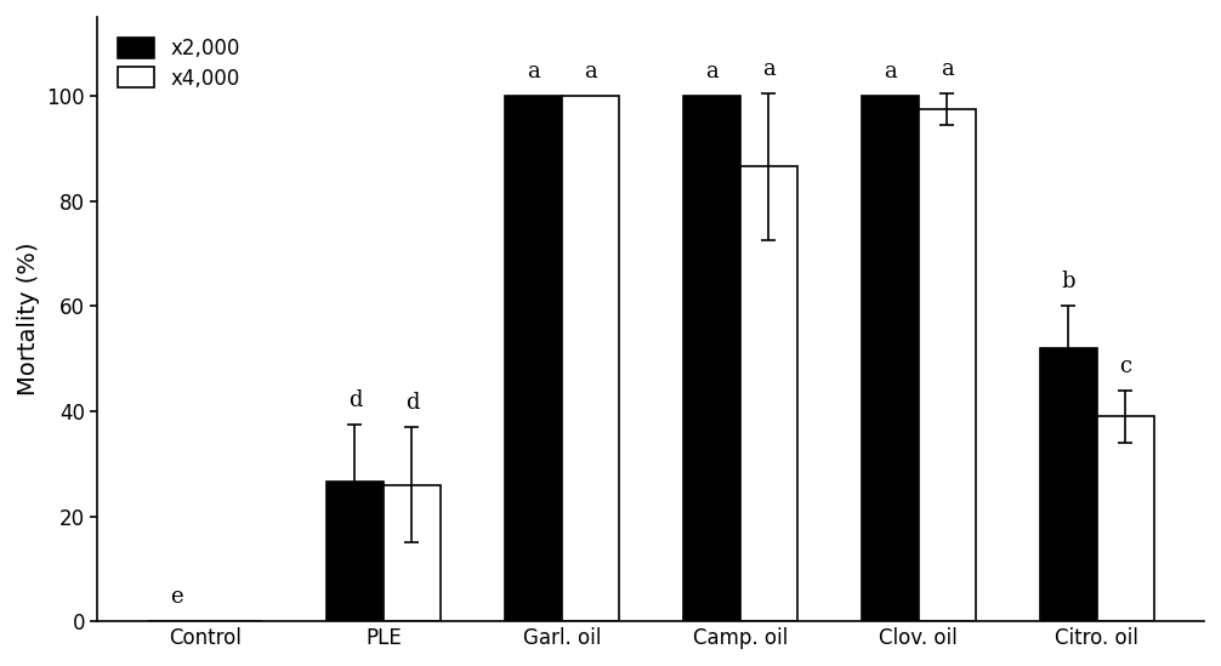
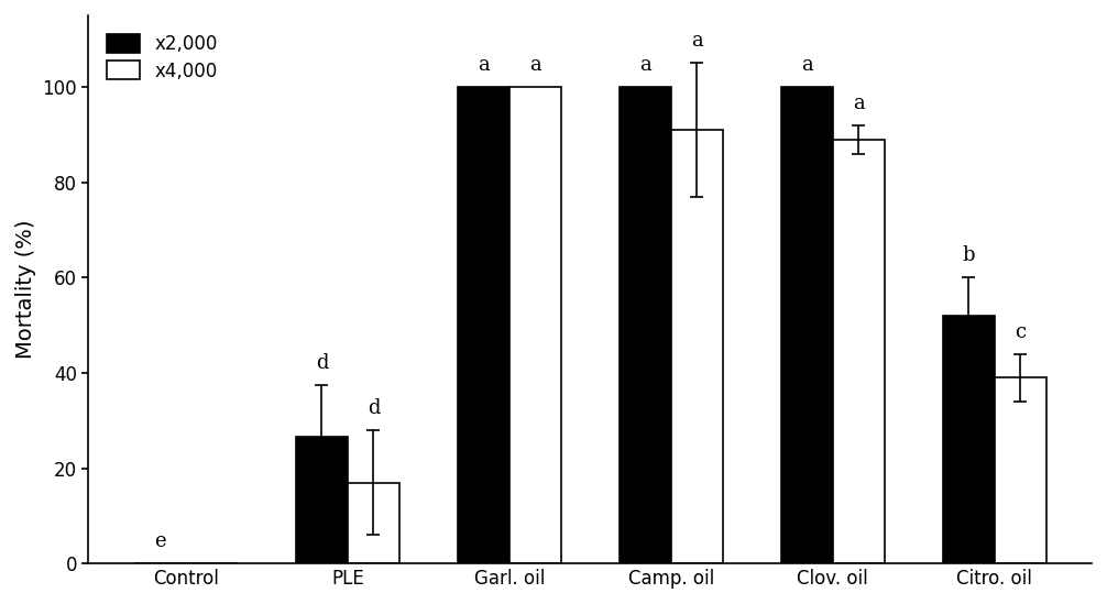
x4,000/PLE: 26.0 -> 17.0
x4,000/Camp. oil: 86.5 -> 91.0
x4,000/Clov. oil: 97.5 -> 89.0
